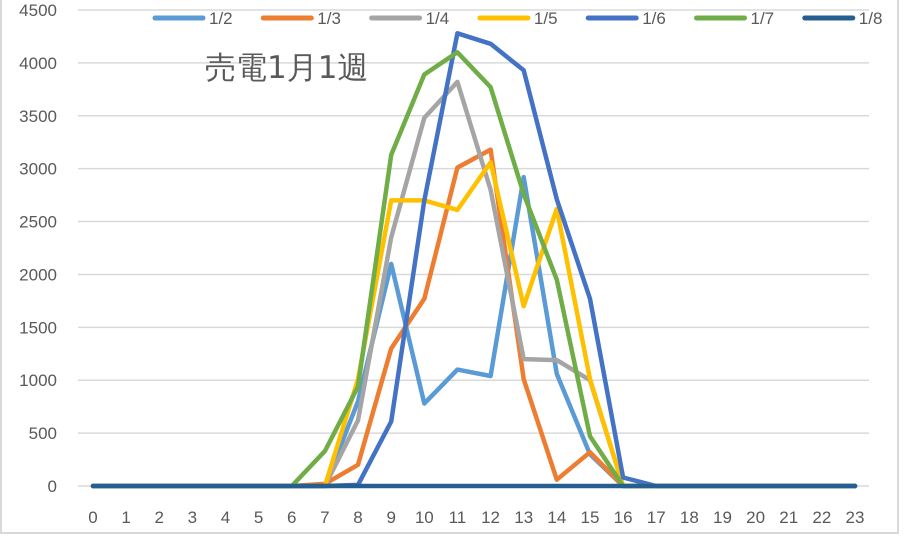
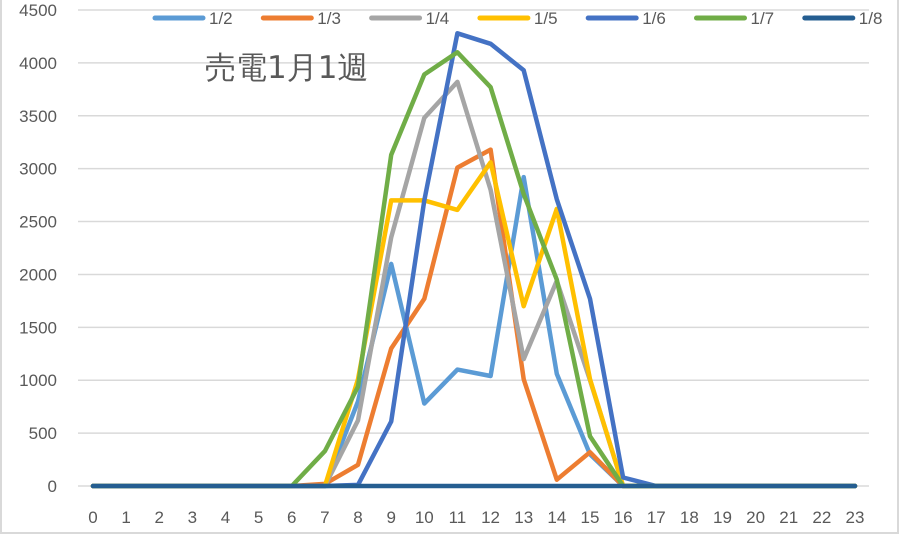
1/4/14: 1190 -> 1940
